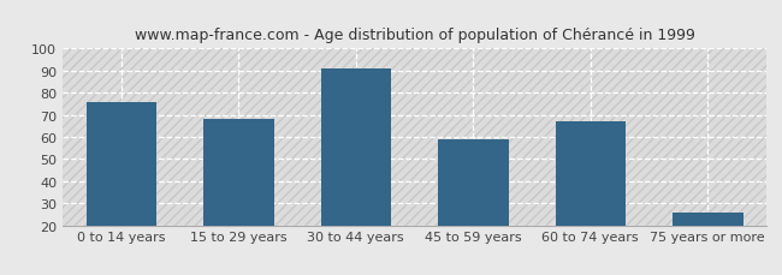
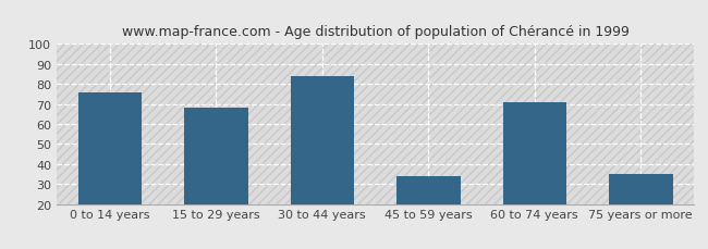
30 to 44 years: 91 -> 84
45 to 59 years: 59 -> 34
60 to 74 years: 67 -> 71
75 years or more: 26 -> 35
